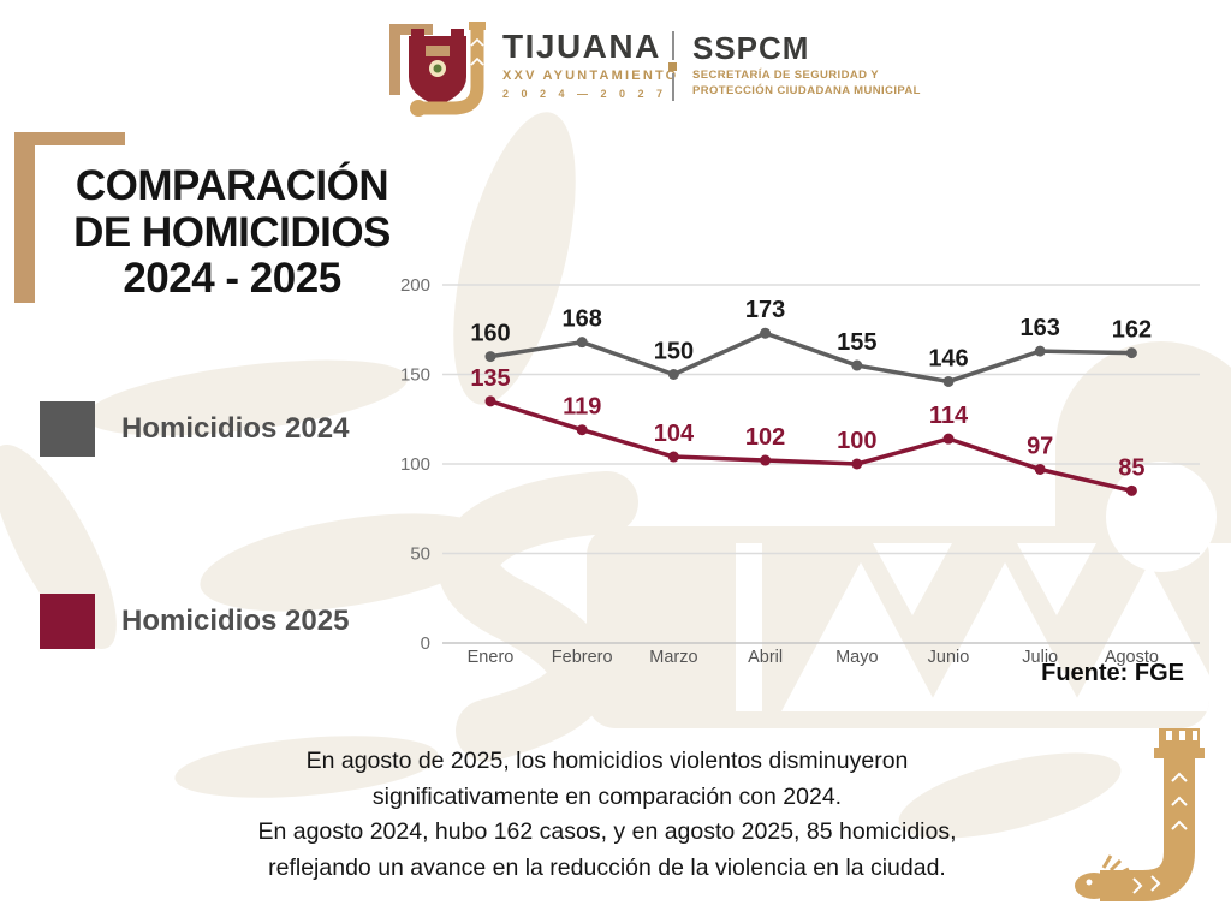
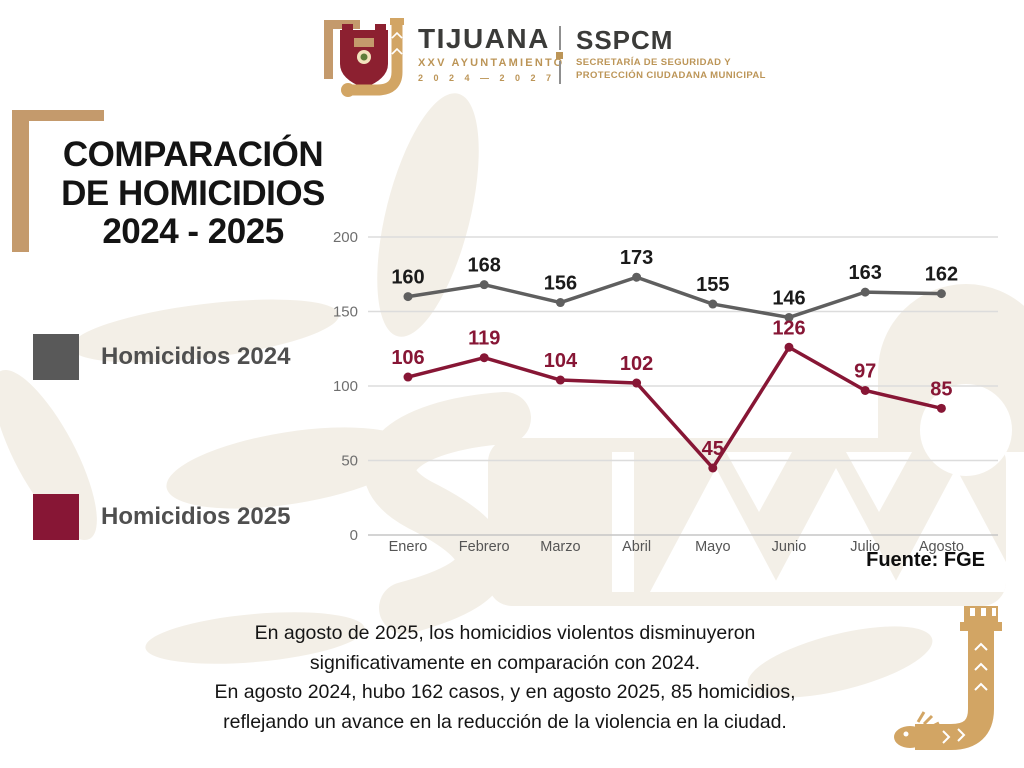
Homicidios 2025/Enero: 135 -> 106
Homicidios 2024/Marzo: 150 -> 156
Homicidios 2025/Mayo: 100 -> 45
Homicidios 2025/Junio: 114 -> 126
